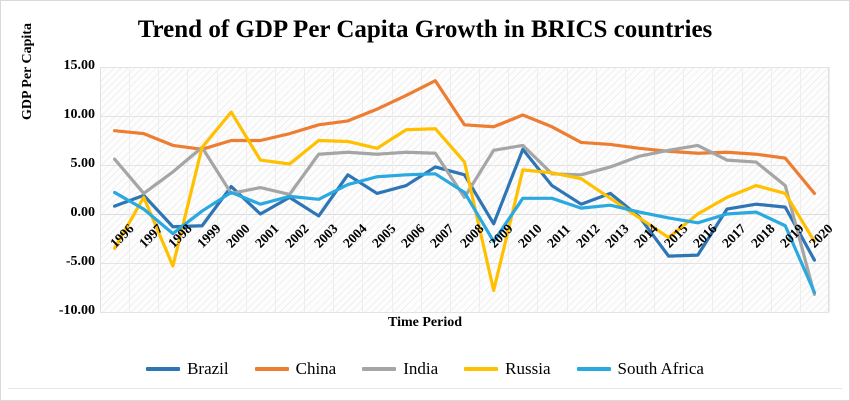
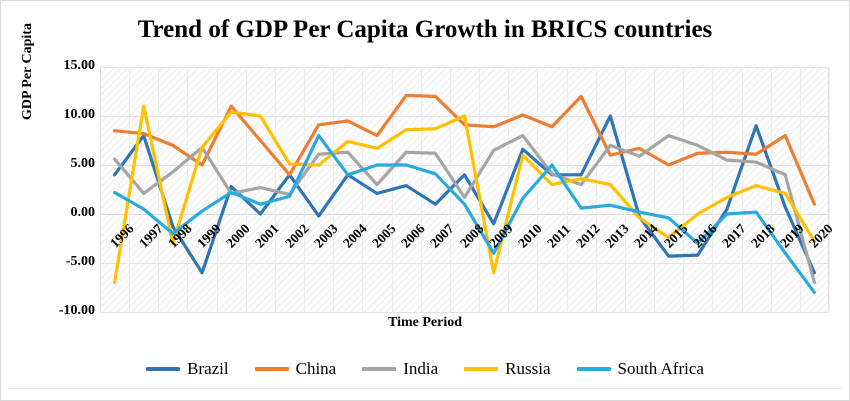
Brazil/1996: 1 -> 4
Russia/1996: -4 -> -7
Brazil/1997: 2 -> 8
Russia/1997: 2 -> 11
Russia/1998: -5 -> -3
Brazil/1999: -1 -> -6
China/1999: 7 -> 5
China/2000: 8 -> 11
Russia/2001: 6 -> 10
Brazil/2002: 2 -> 4
China/2002: 8 -> 4
Russia/2003: 8 -> 5
South Africa/2003: 2 -> 8
South Africa/2004: 3 -> 4
China/2005: 11 -> 8
India/2005: 6 -> 3
South Africa/2005: 4 -> 5
South Africa/2006: 4 -> 5
Brazil/2007: 5 -> 1
China/2007: 14 -> 12
Russia/2008: 5 -> 10
South Africa/2008: 2 -> 1
Russia/2009: -8 -> -6
South Africa/2009: -3 -> -4
India/2010: 7 -> 8
Russia/2010: 4 -> 6
Brazil/2011: 3 -> 4
Russia/2011: 4 -> 3
South Africa/2011: 2 -> 5
Brazil/2012: 1 -> 4
China/2012: 7 -> 12
India/2012: 4 -> 3
Brazil/2013: 2 -> 10
China/2013: 7 -> 6
India/2013: 5 -> 7
Russia/2013: 2 -> 3
China/2015: 6 -> 5
India/2015: 6 -> 8
South Africa/2016: -1 -> -3
Brazil/2018: 1 -> 9
China/2019: 6 -> 8
India/2019: 3 -> 4
South Africa/2019: -1 -> -4
Brazil/2020: -5 -> -6
China/2020: 2 -> 1
India/2020: -8 -> -7
